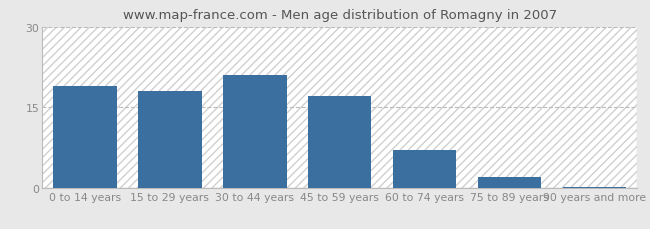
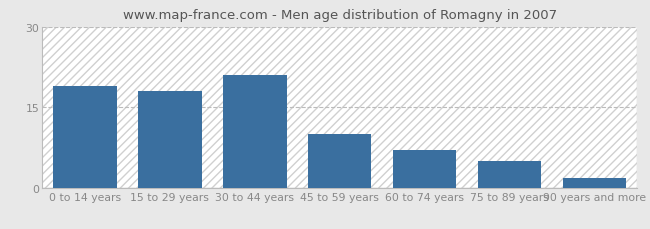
45 to 59 years: 17.0 -> 10.0
75 to 89 years: 2.0 -> 5.0
90 years and more: 0.2 -> 1.8
